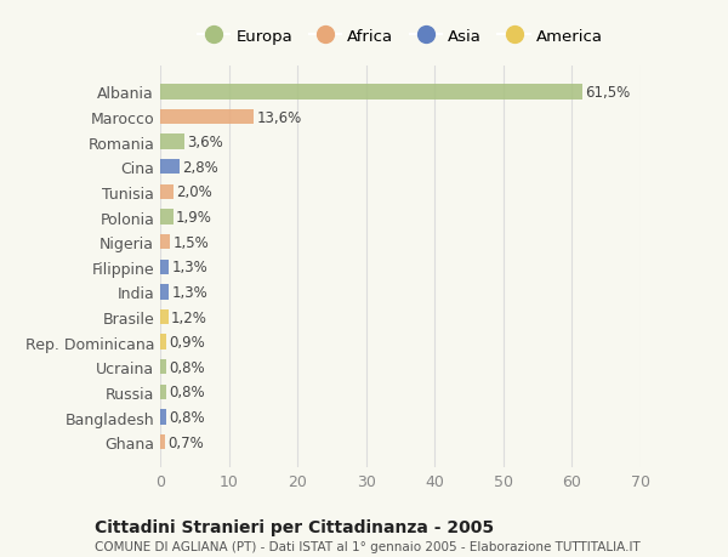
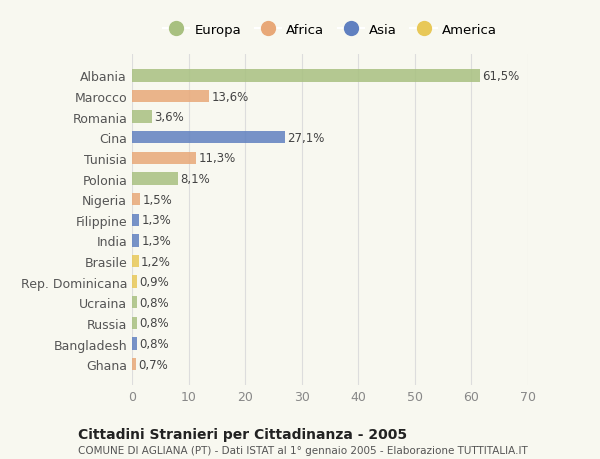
Cina: 2,8% -> 27,1%
Tunisia: 2,0% -> 11,3%
Polonia: 1,9% -> 8,1%
